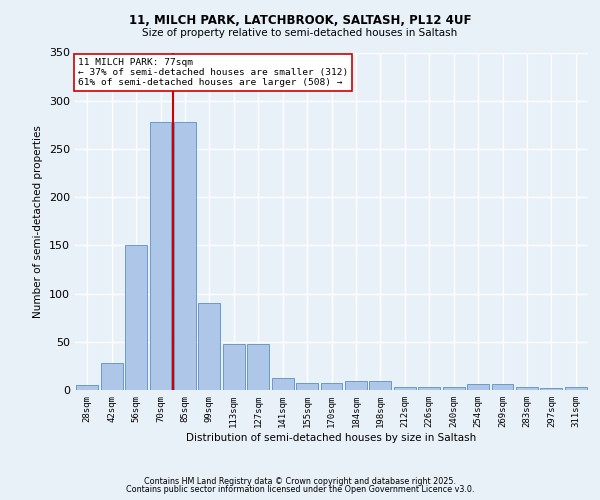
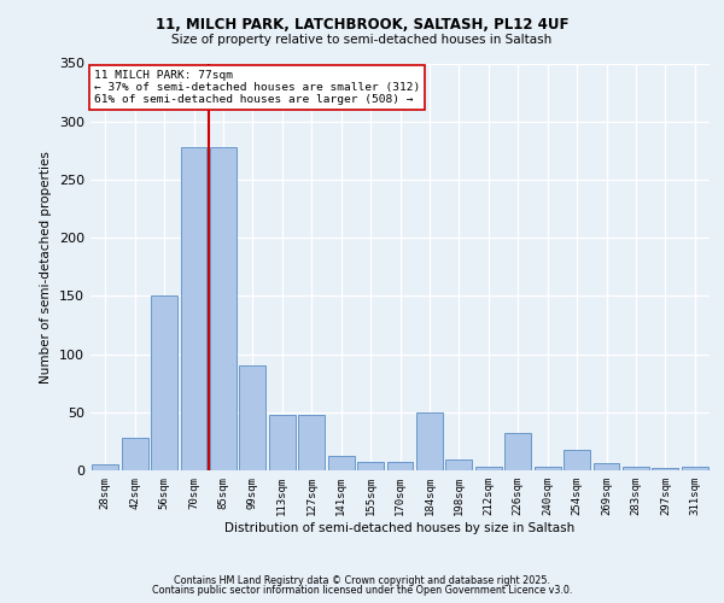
184sqm: 9 -> 50
226sqm: 3 -> 32
254sqm: 6 -> 18
